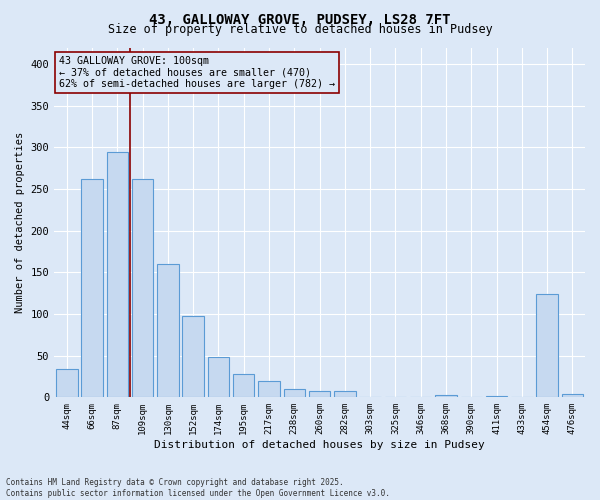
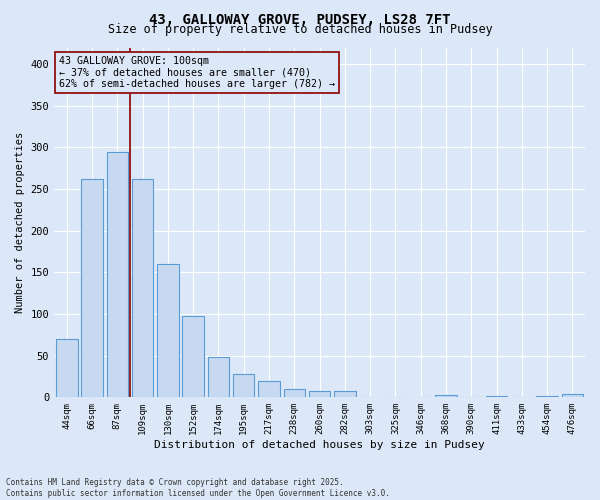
44sqm: 34 -> 70
454sqm: 124 -> 2
